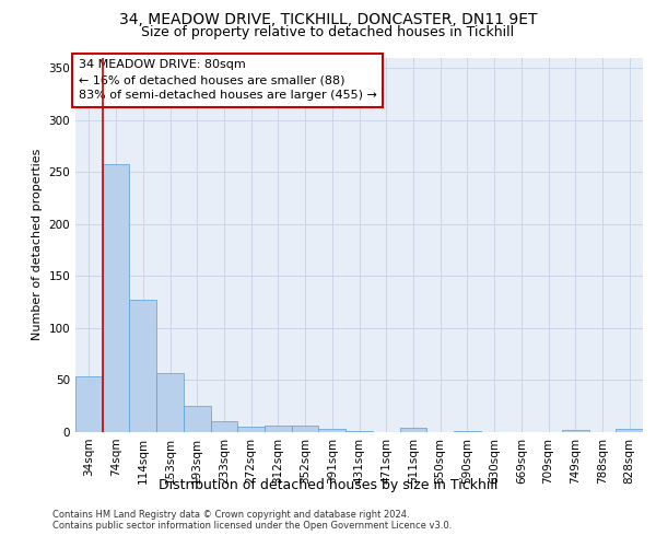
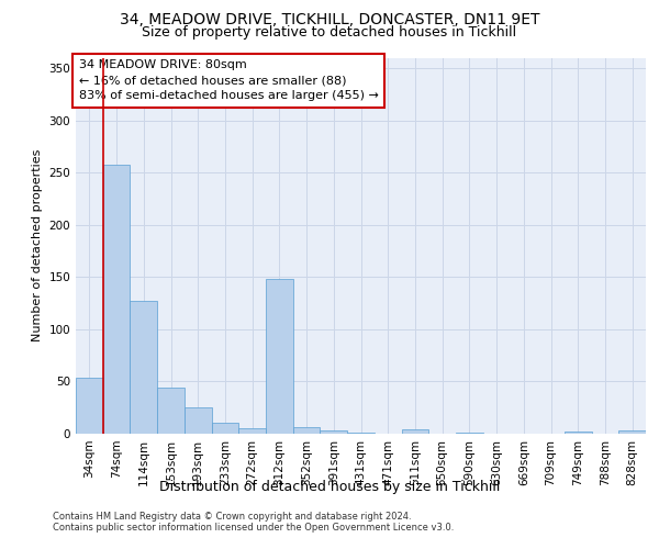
153sqm: 57 -> 44
312sqm: 6 -> 148
